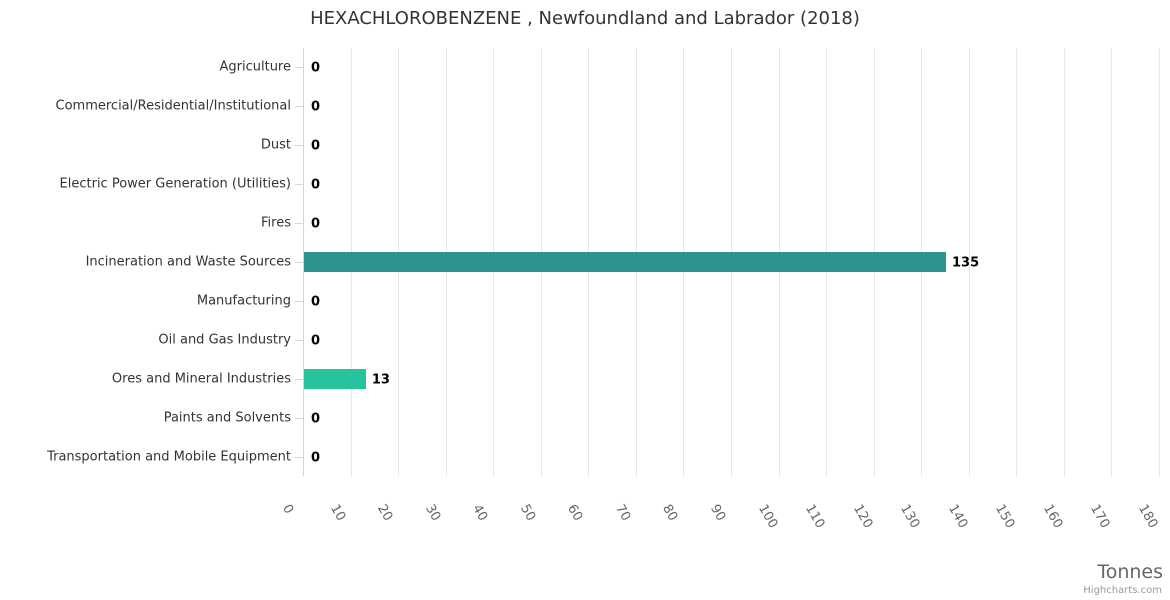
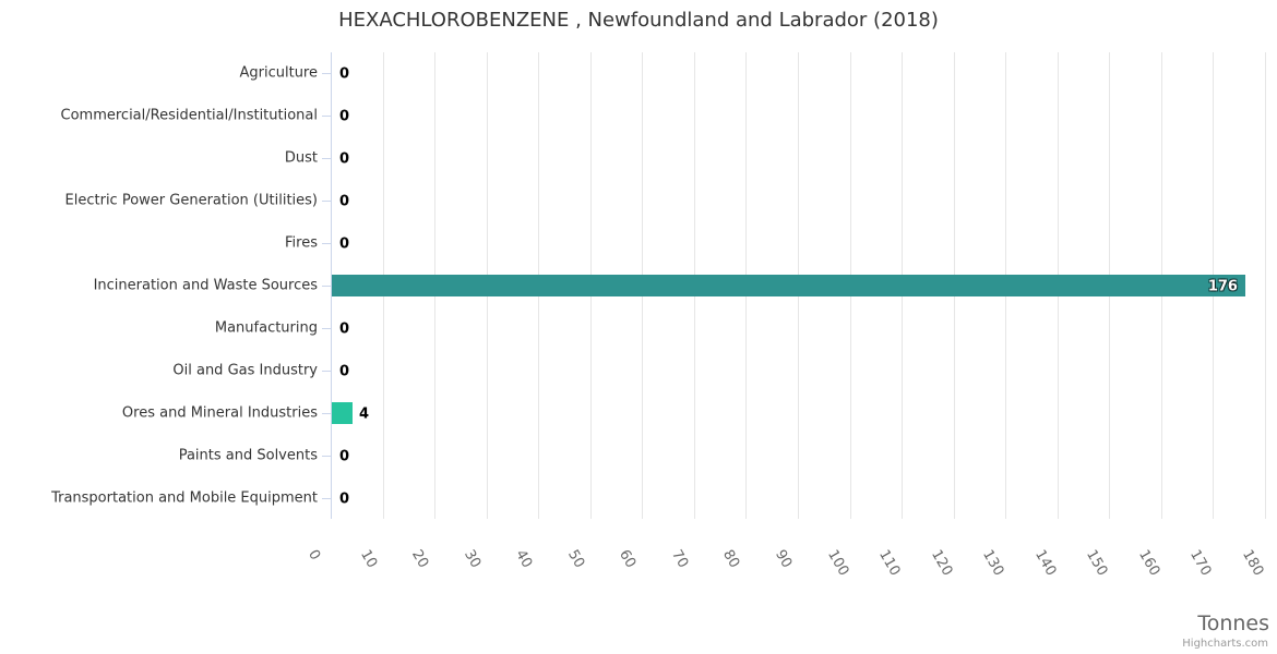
Incineration and Waste Sources: 135 -> 176
Ores and Mineral Industries: 13 -> 4
